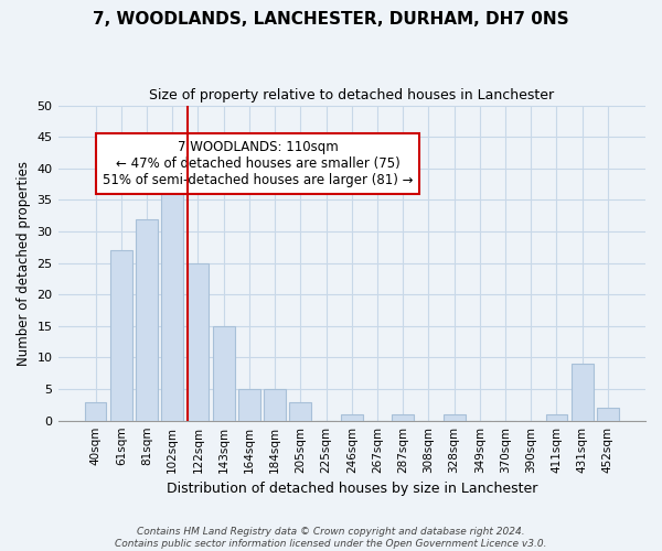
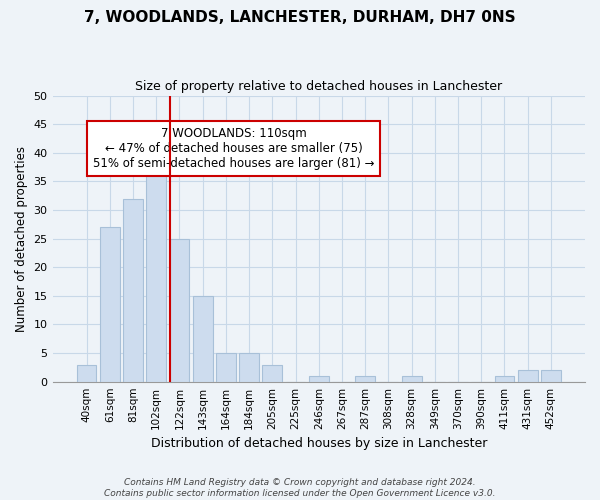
431sqm: 9 -> 2
